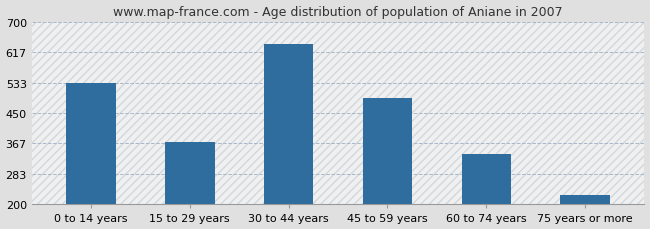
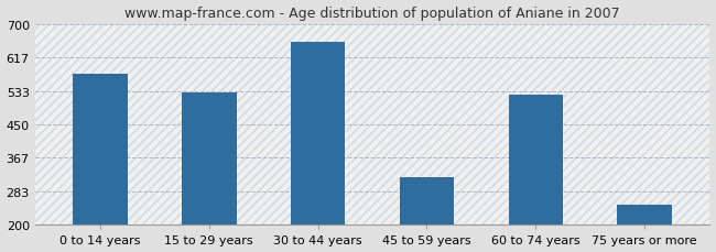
0 to 14 years: 533 -> 575
15 to 29 years: 370 -> 530
30 to 44 years: 638 -> 655
45 to 59 years: 492 -> 320
60 to 74 years: 338 -> 525
75 years or more: 225 -> 250
